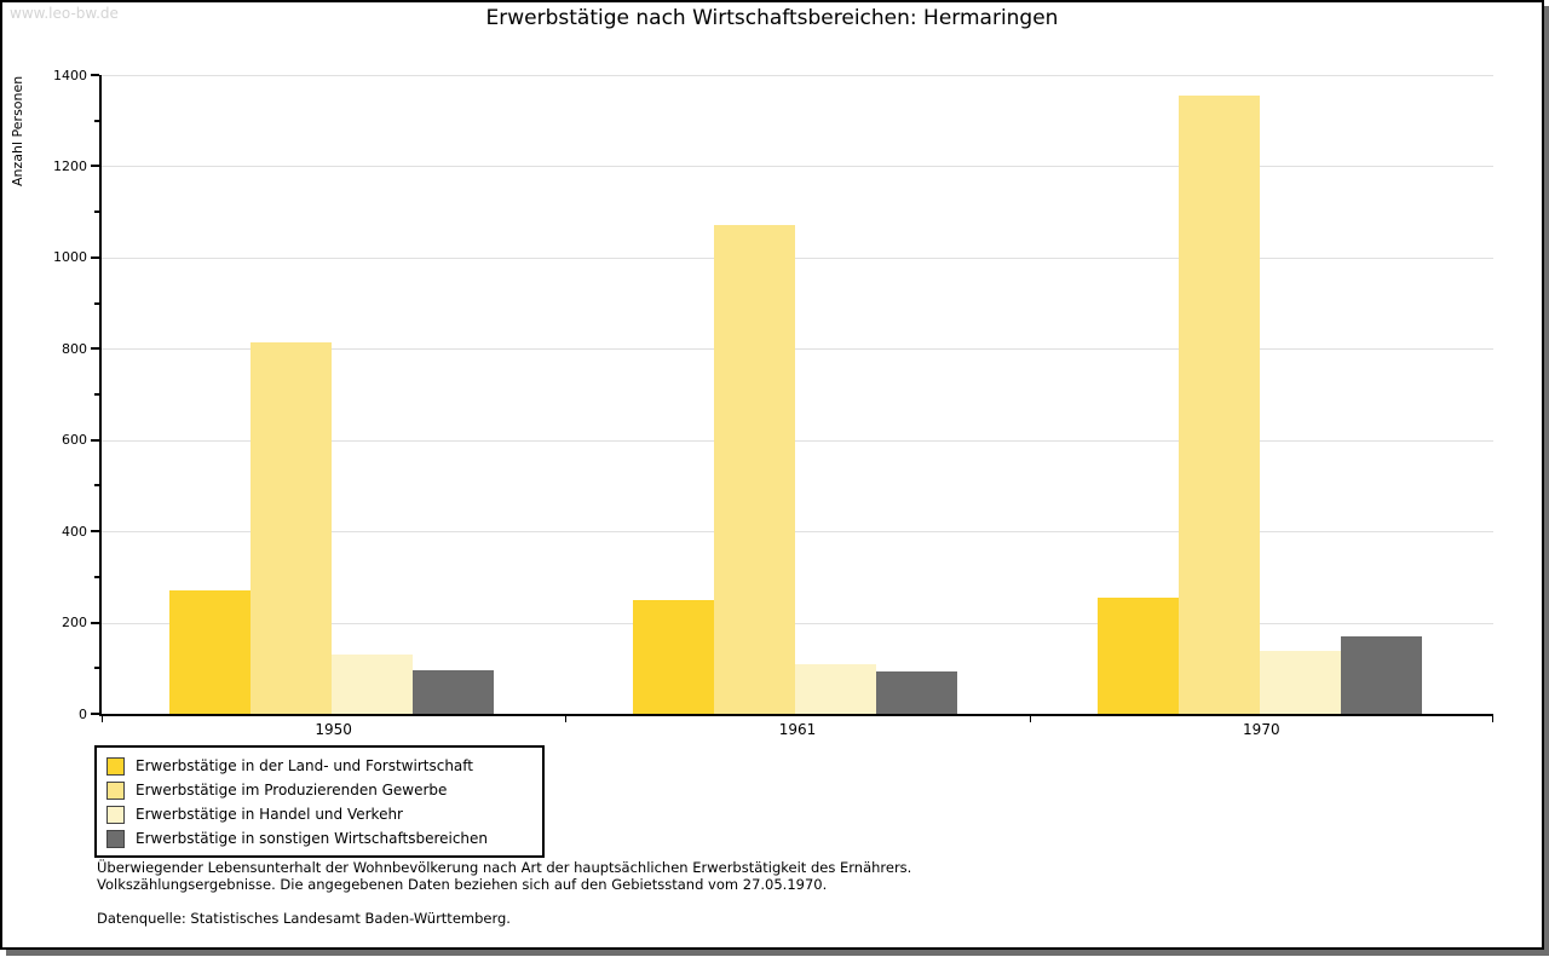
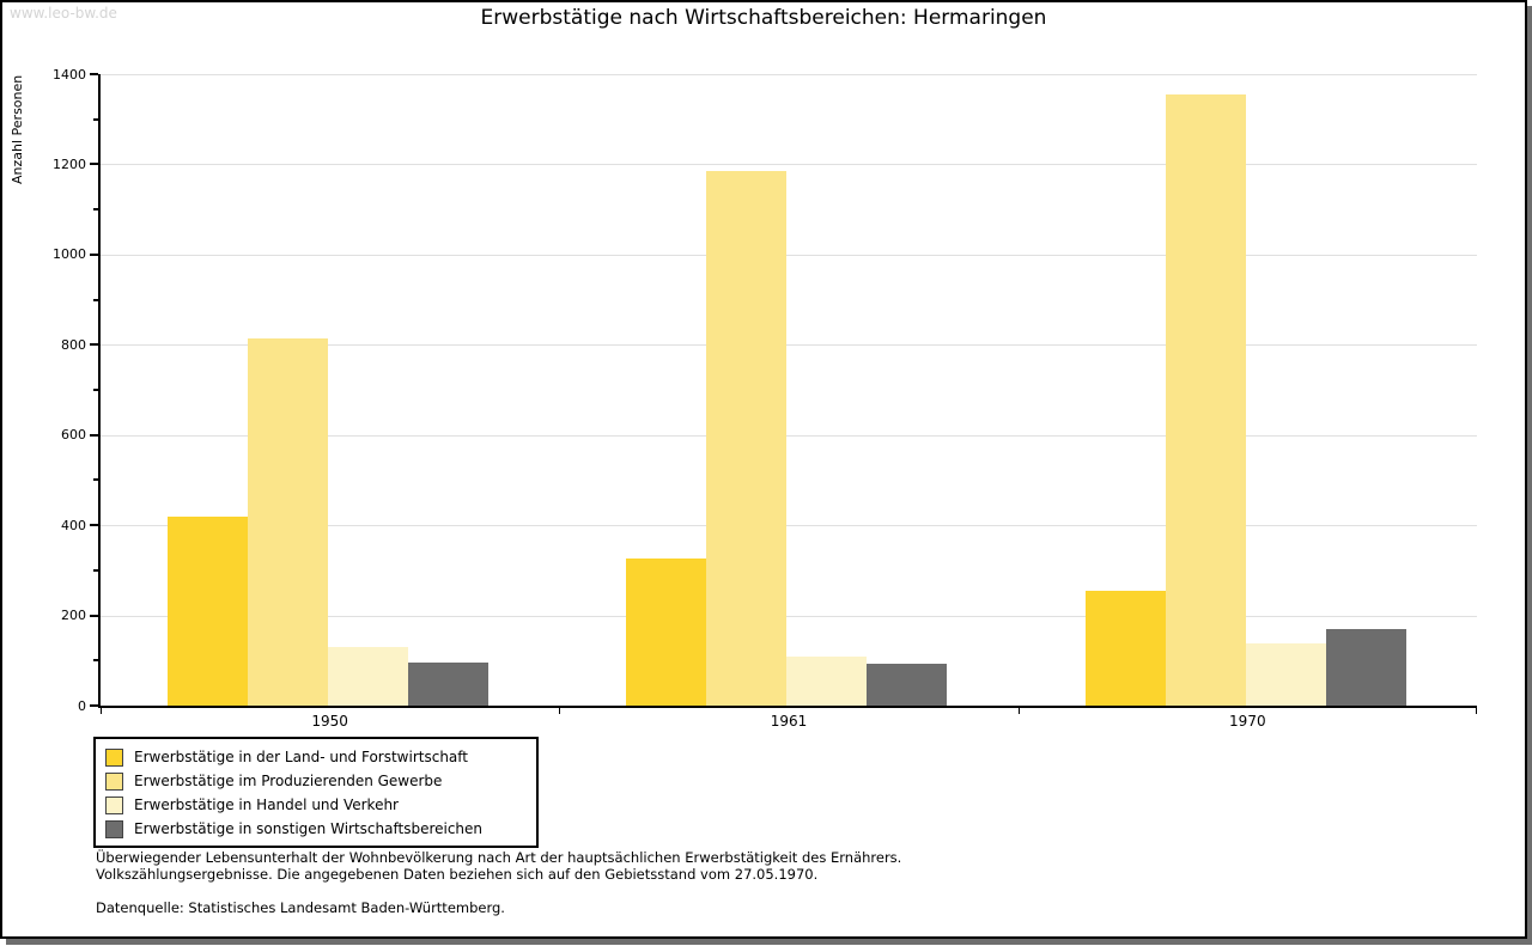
Erwerbstätige in der Land- und Forstwirtschaft/1950: 270 -> 420
Erwerbstätige in der Land- und Forstwirtschaft/1961: 250 -> 320
Erwerbstätige im Produzierenden Gewerbe/1961: 1070 -> 1180
